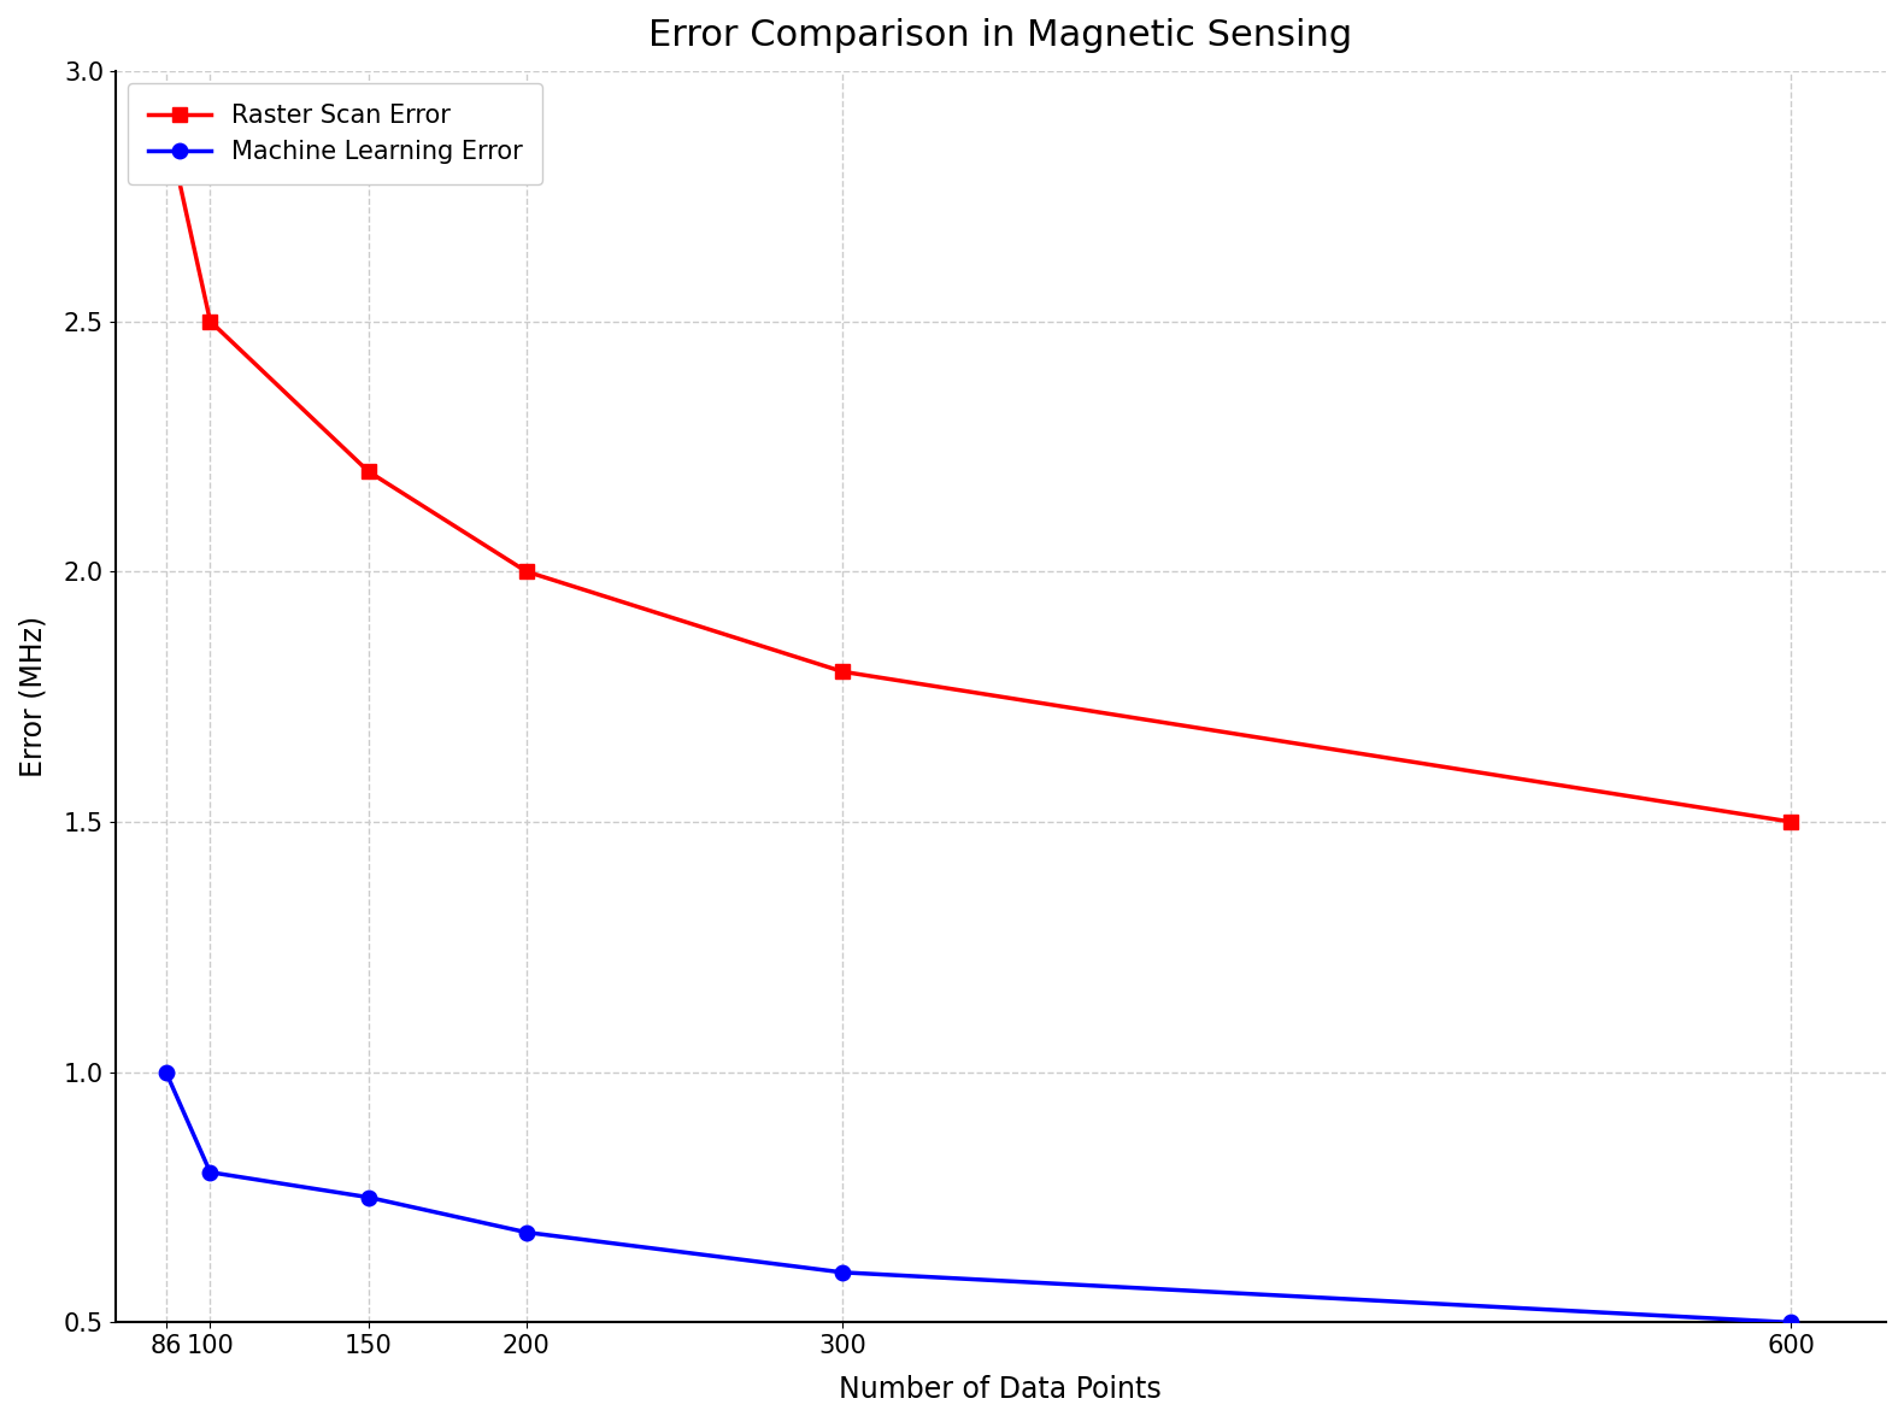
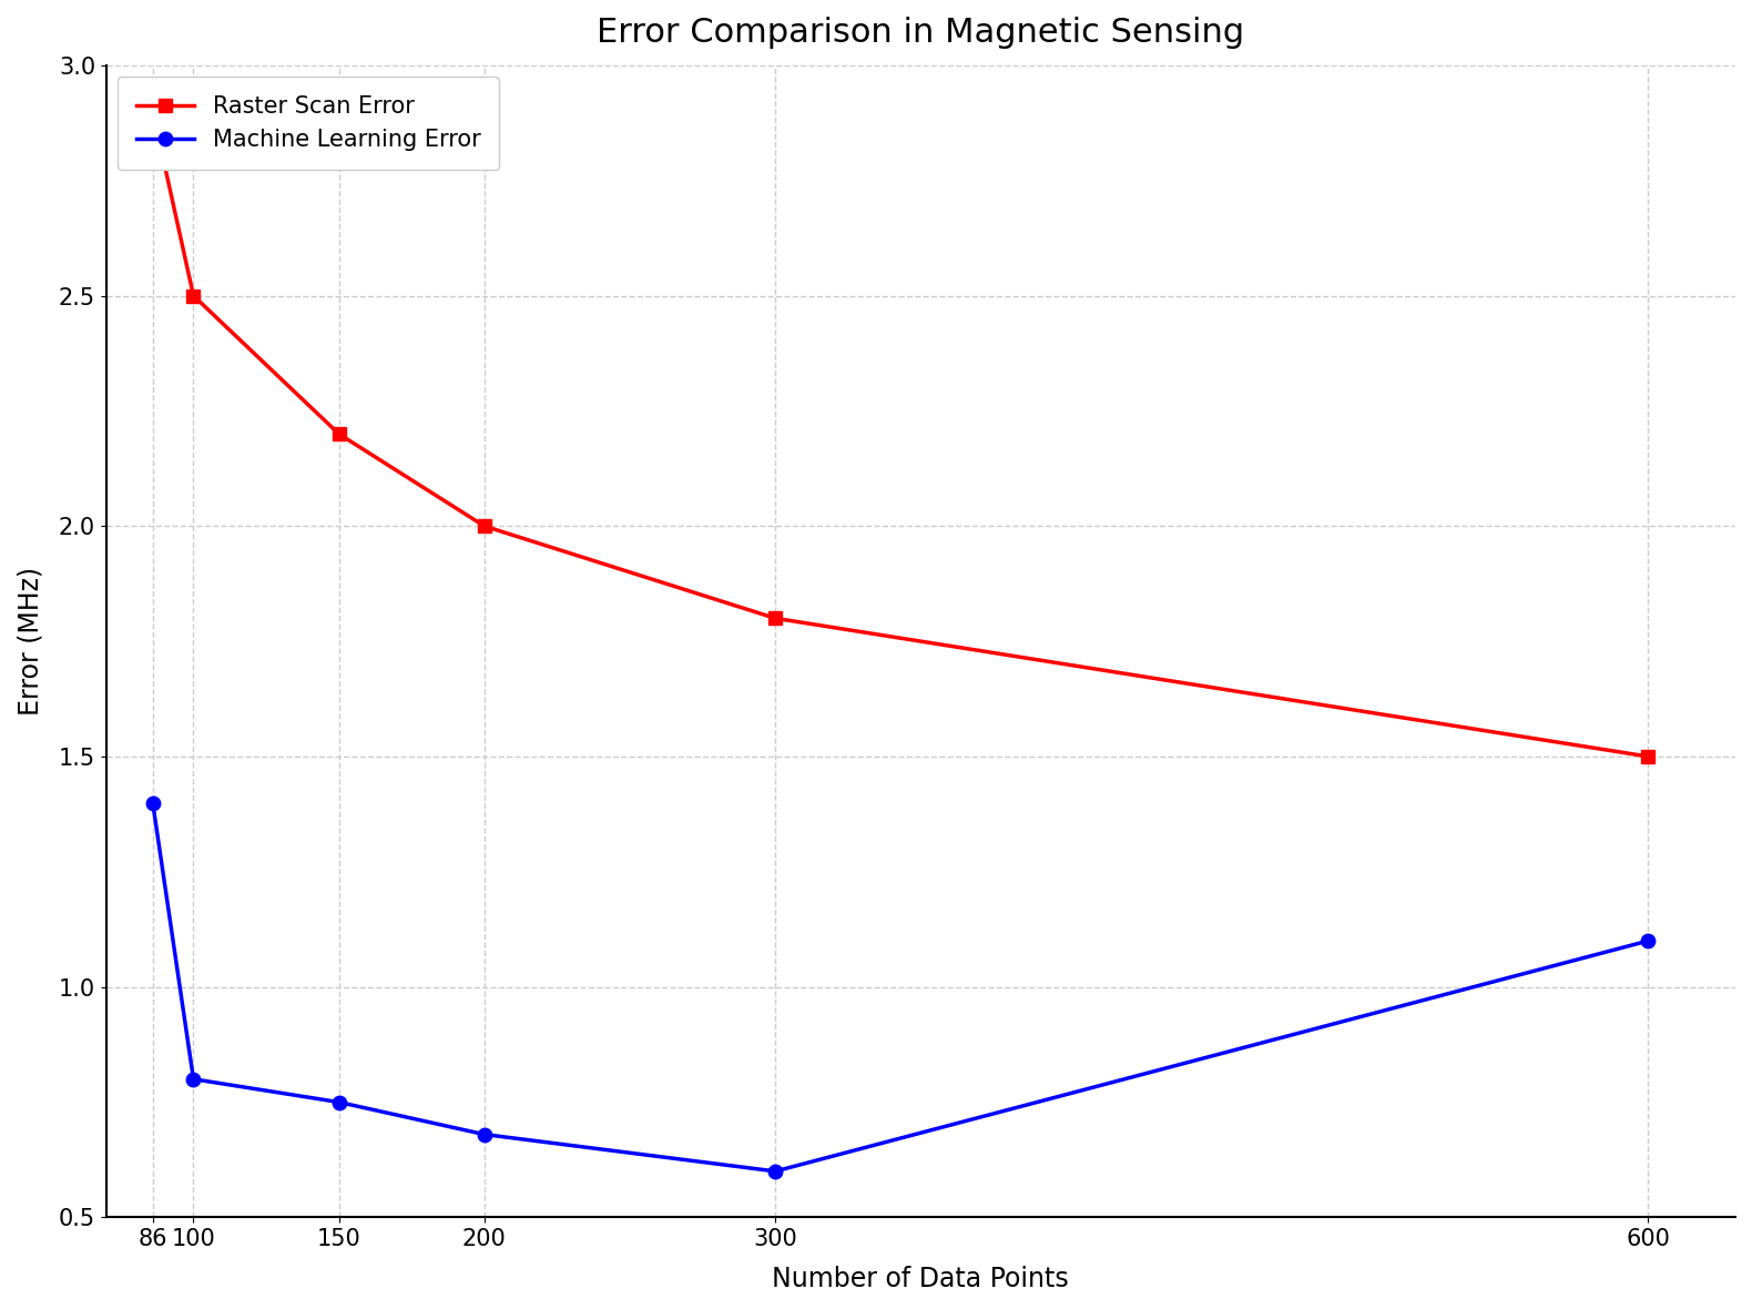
Machine Learning Error/86: 1.00 -> 1.40
Machine Learning Error/600: 0.50 -> 1.10
